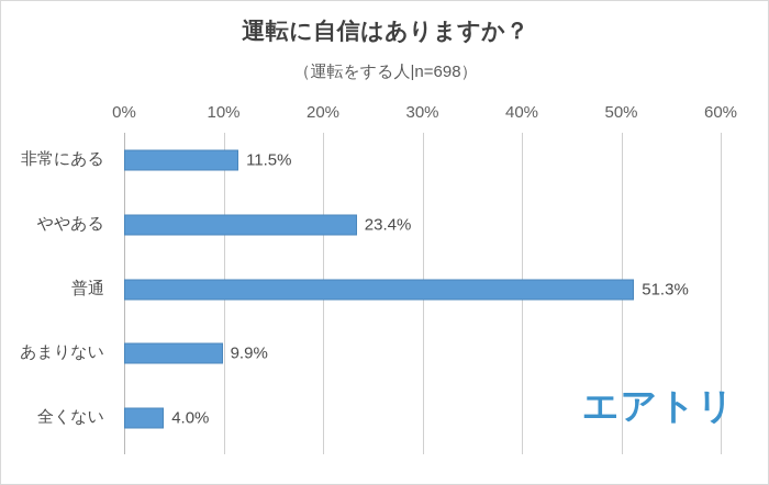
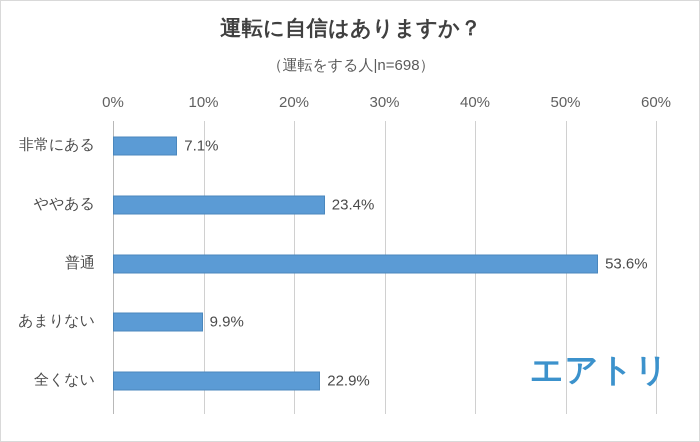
非常にある: 11.5% -> 7.1%
普通: 51.3% -> 53.6%
全くない: 4.0% -> 22.9%
